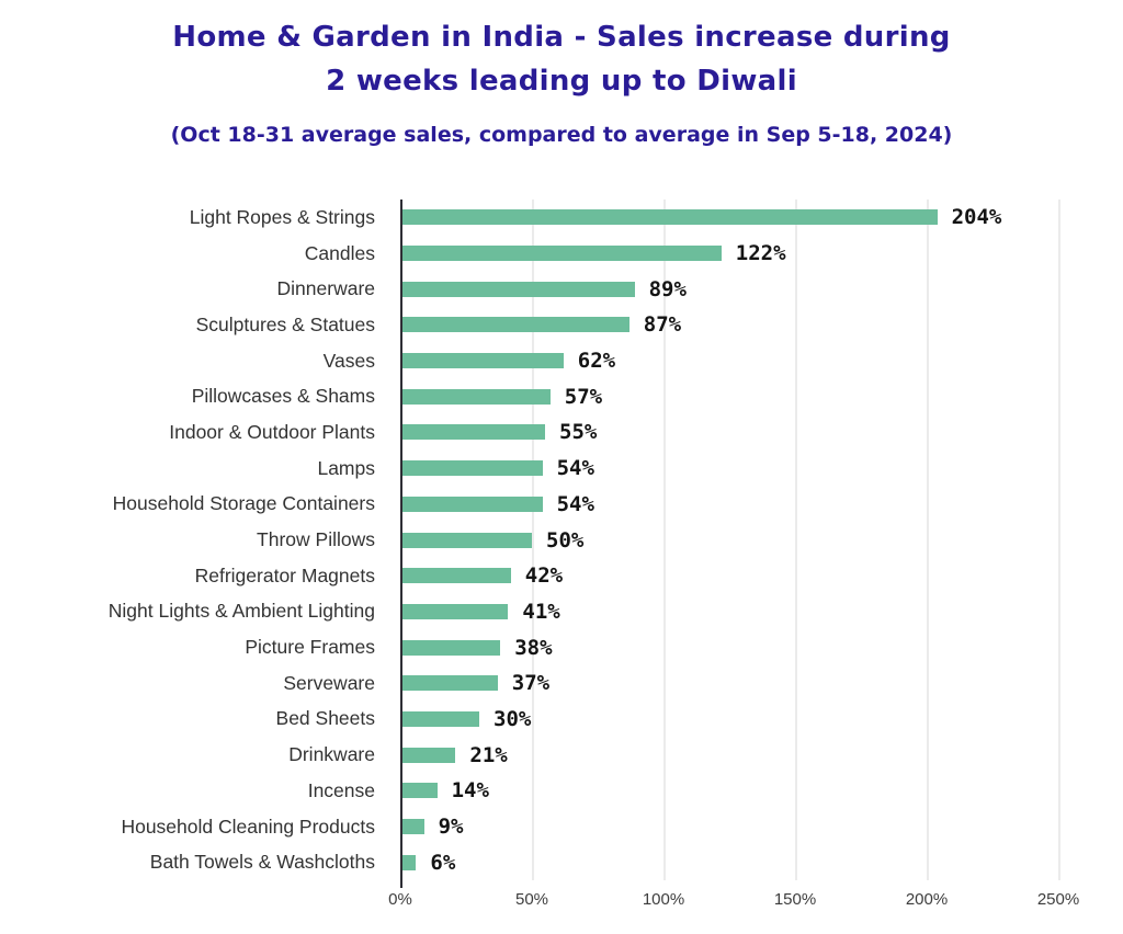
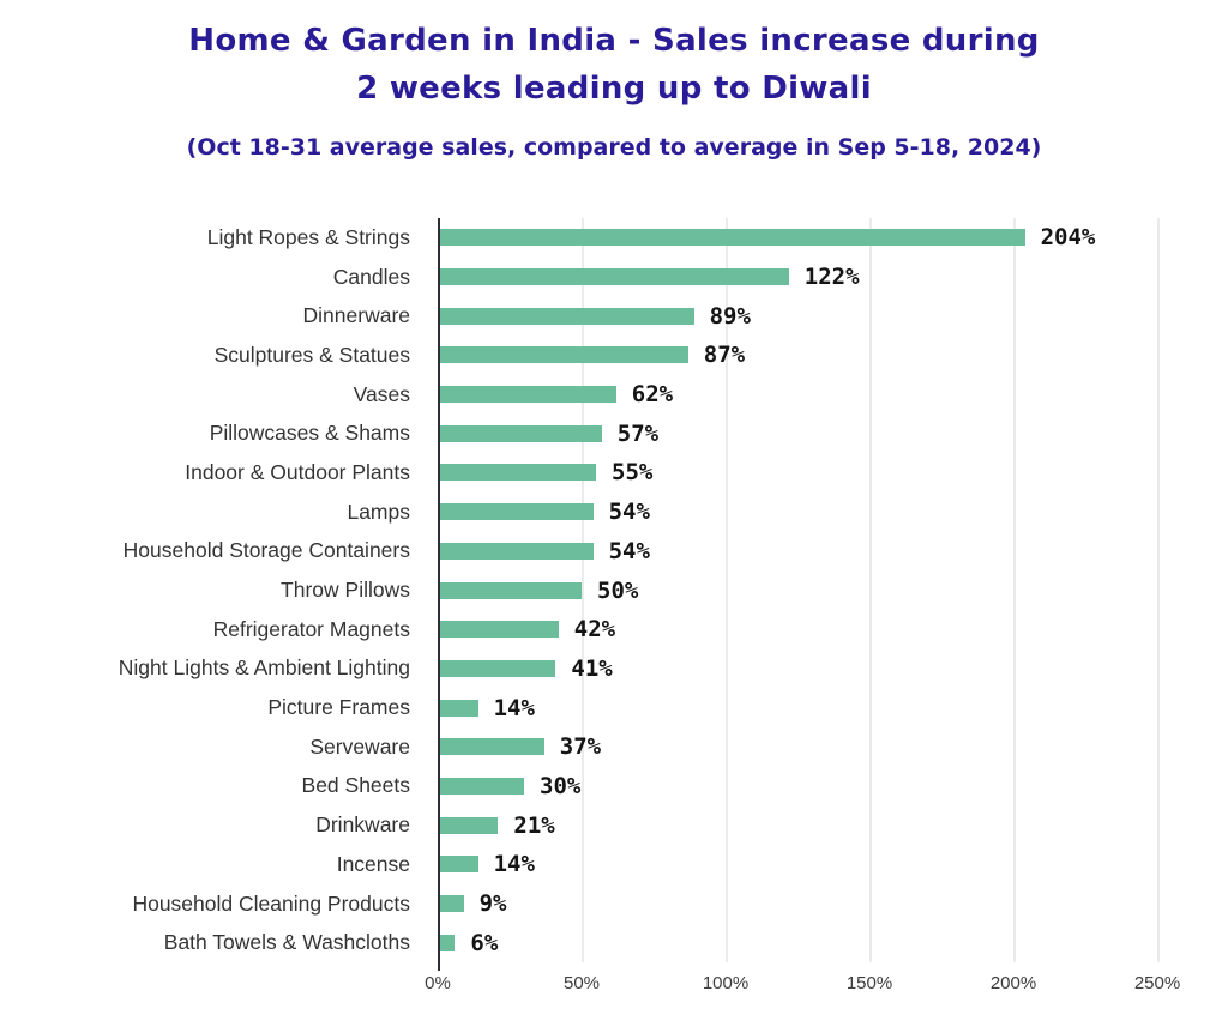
Picture Frames: 38% -> 14%
